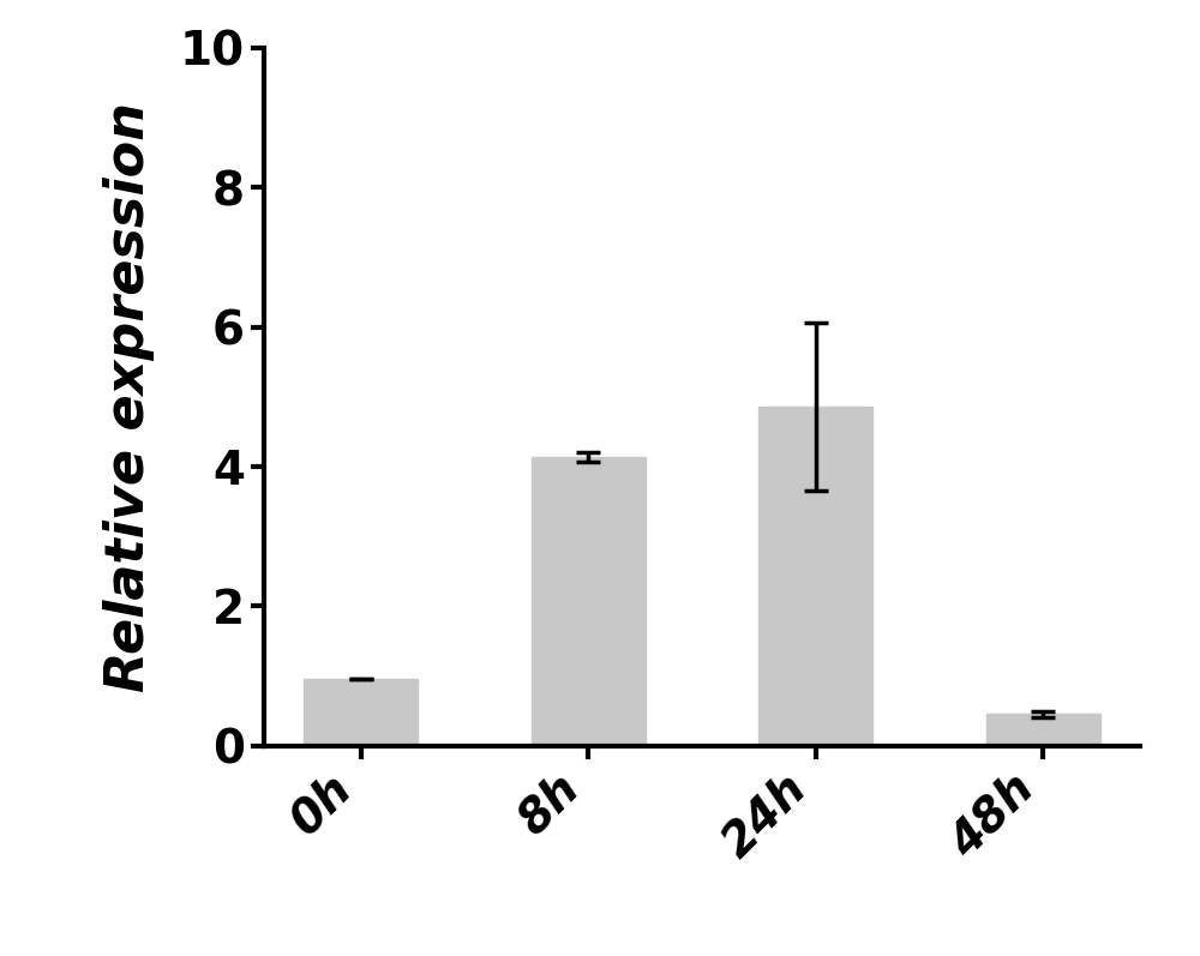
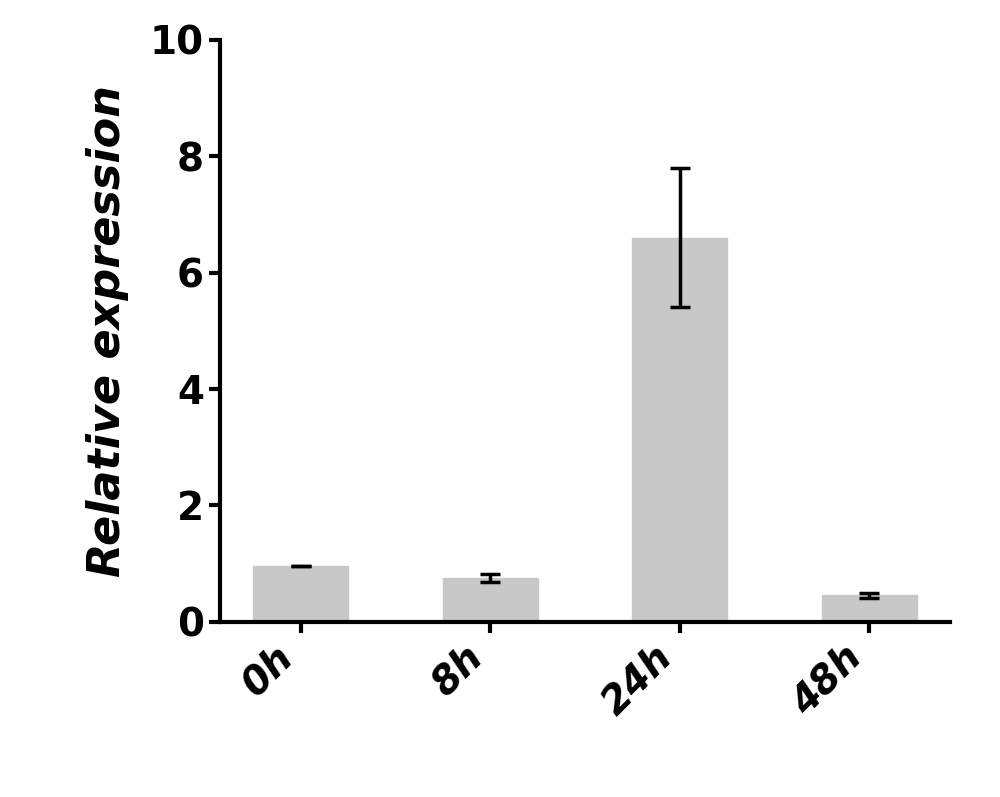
8h: 4.14 -> 0.75
24h: 4.86 -> 6.60
